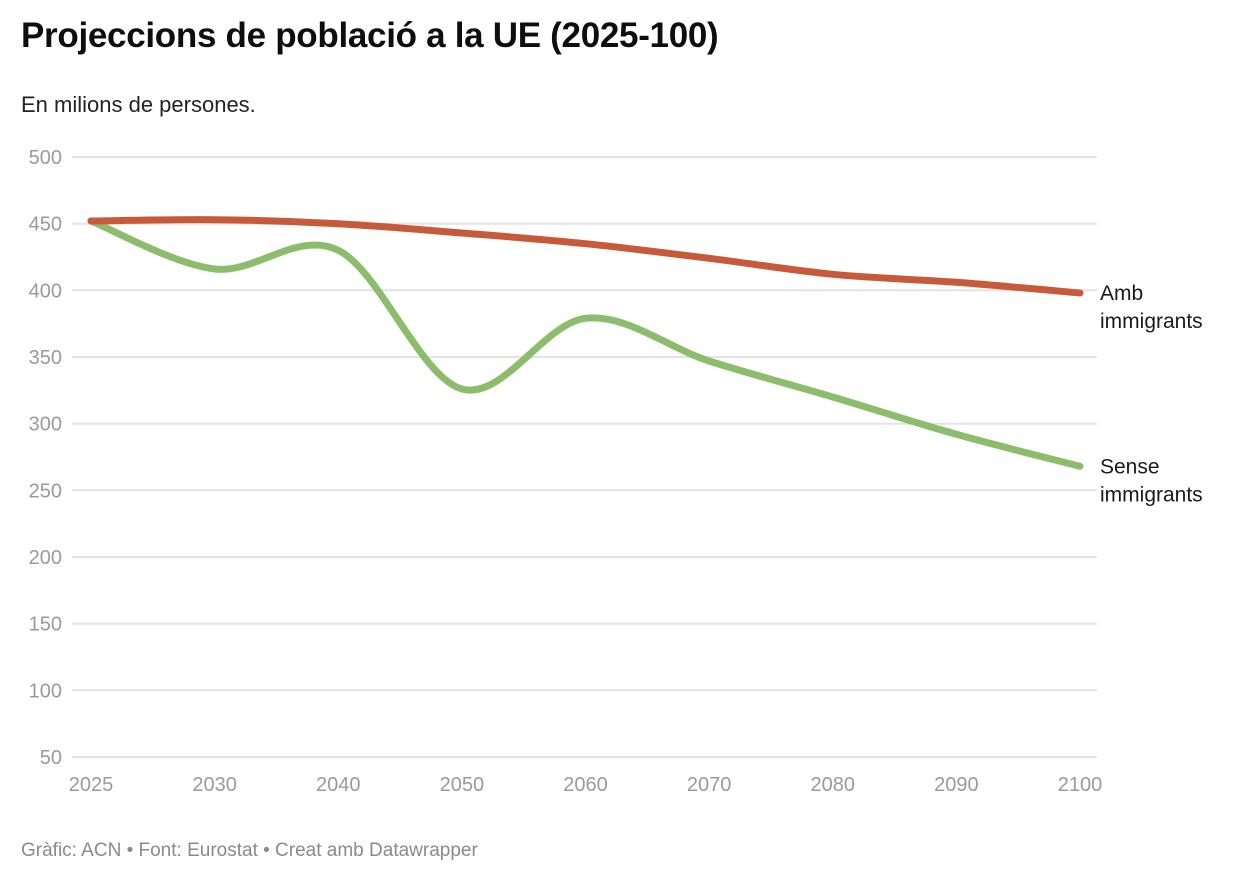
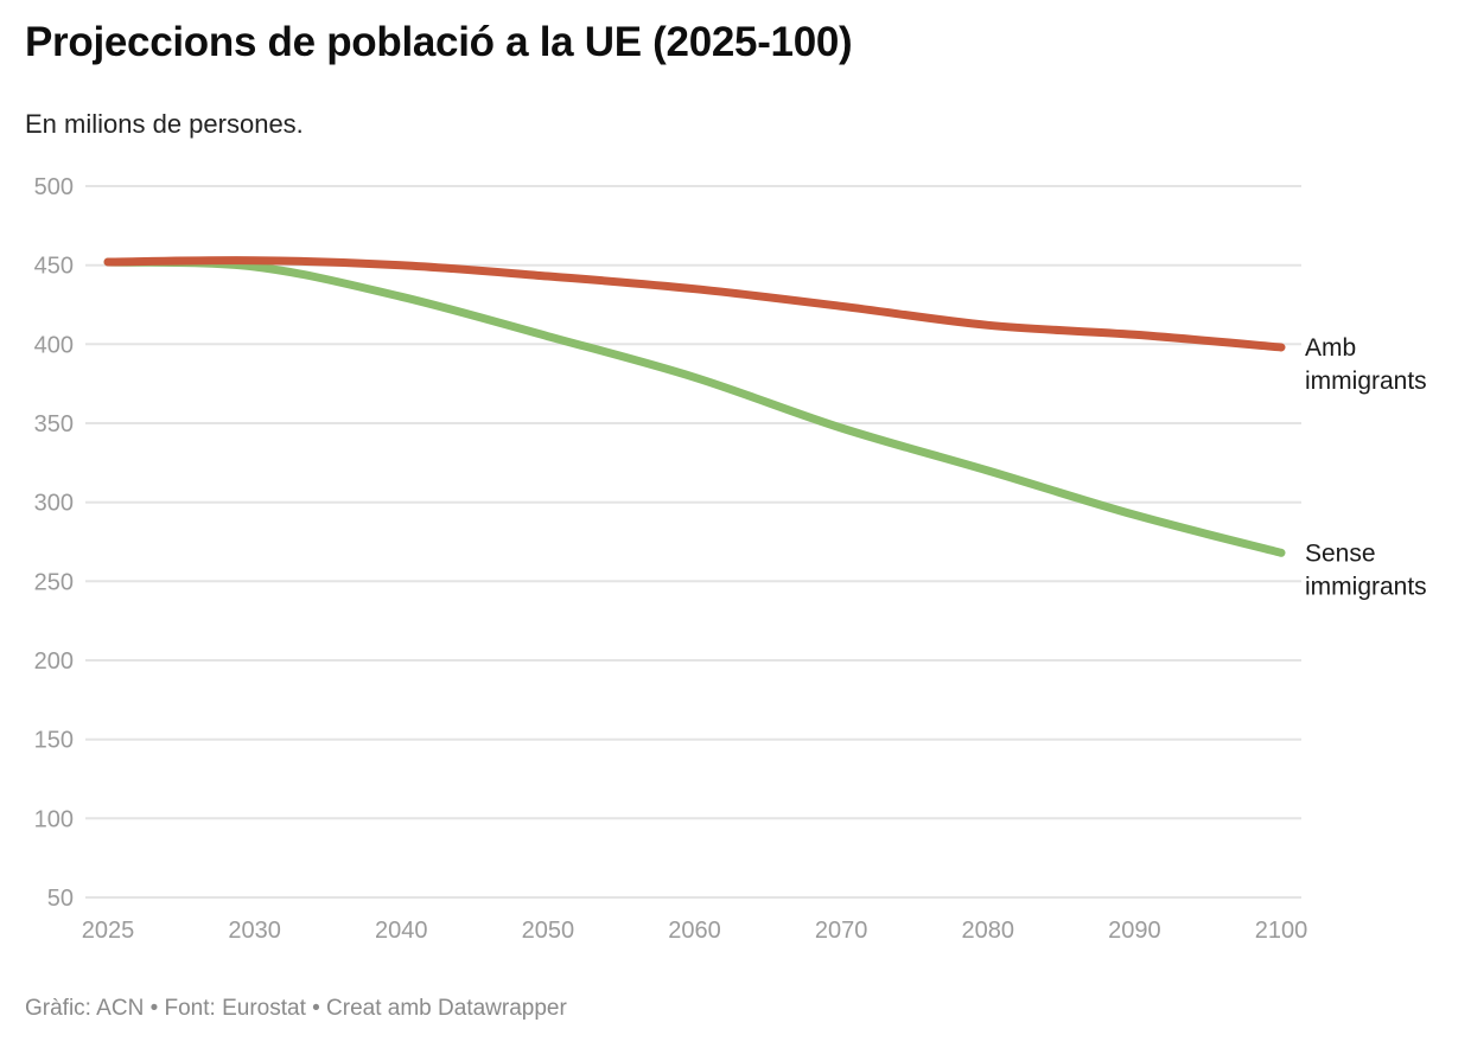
Sense immigrants/2030: 416 -> 449
Sense immigrants/2050: 326 -> 405
